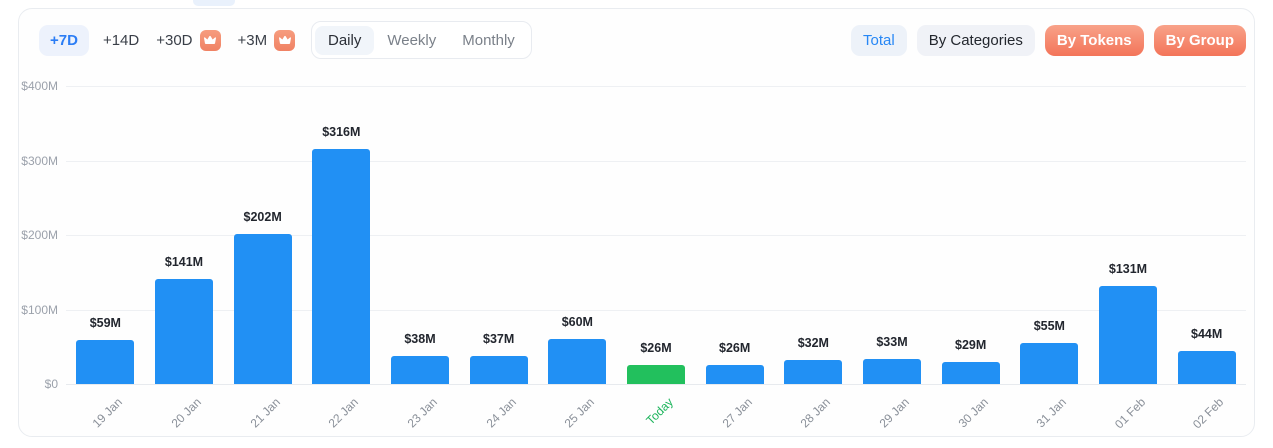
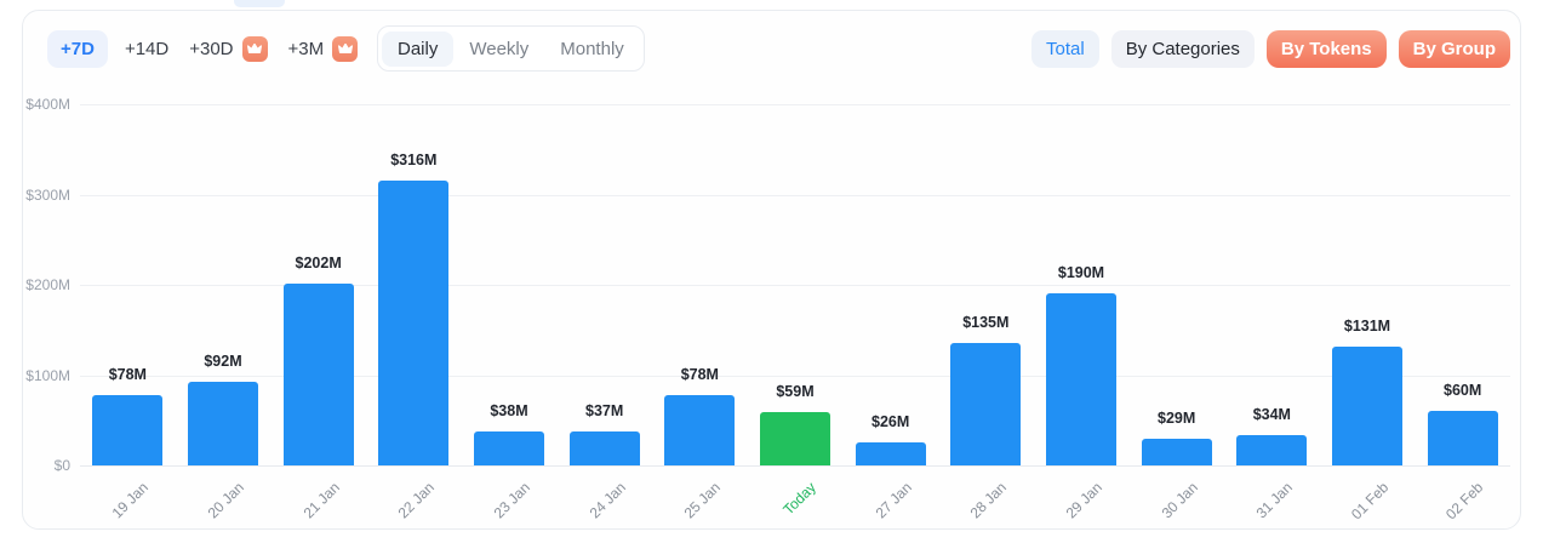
19 Jan: $59M -> $78M
20 Jan: $141M -> $92M
25 Jan: $60M -> $78M
Today: $26M -> $59M
28 Jan: $32M -> $135M
29 Jan: $33M -> $190M
31 Jan: $55M -> $34M
02 Feb: $44M -> $60M
